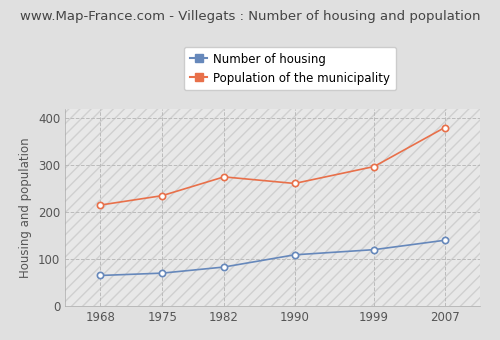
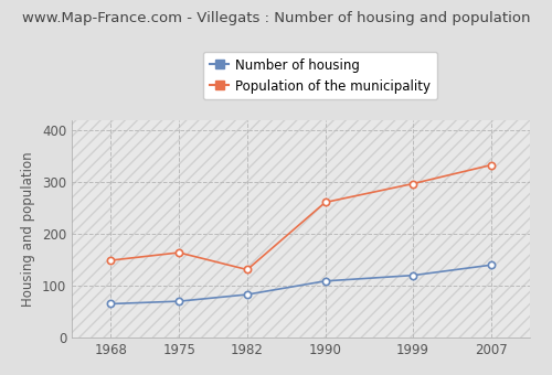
Population of the municipality/1968: 215 -> 149
Population of the municipality/1975: 235 -> 164
Population of the municipality/1982: 275 -> 131
Population of the municipality/2007: 380 -> 333
